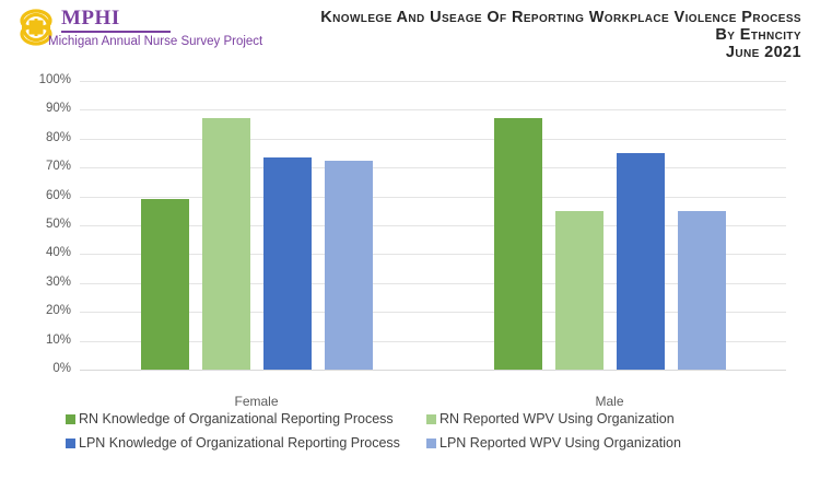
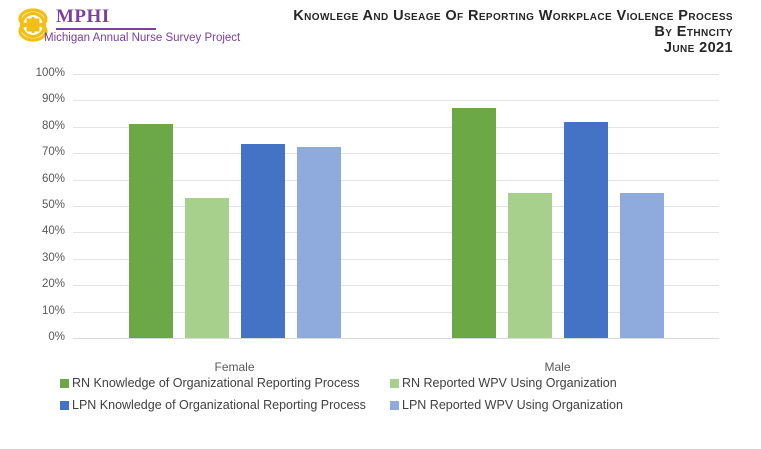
RN Knowledge of Organizational Reporting Process/Female: 59% -> 81%
RN Reported WPV Using Organization/Female: 87% -> 53%
LPN Knowledge of Organizational Reporting Process/Male: 75% -> 82%
